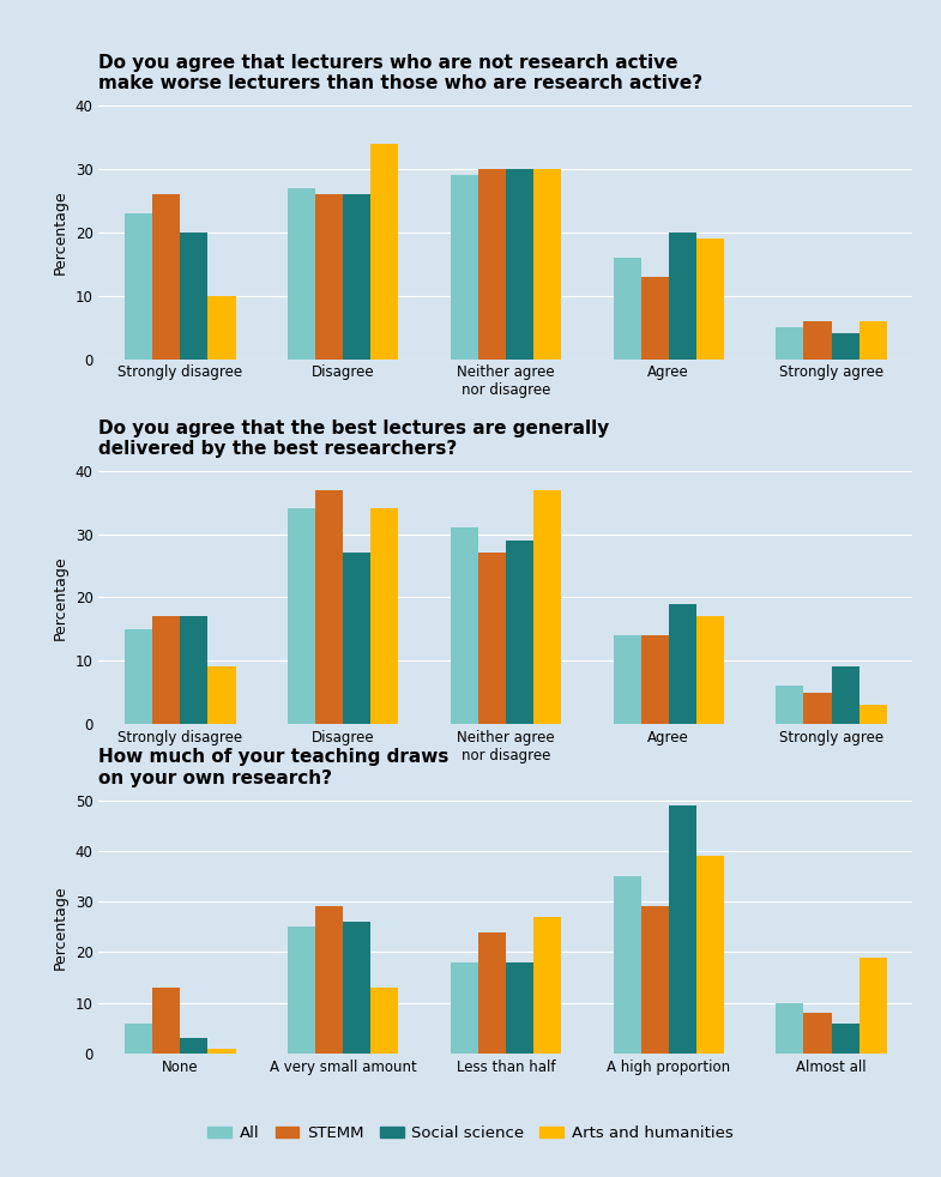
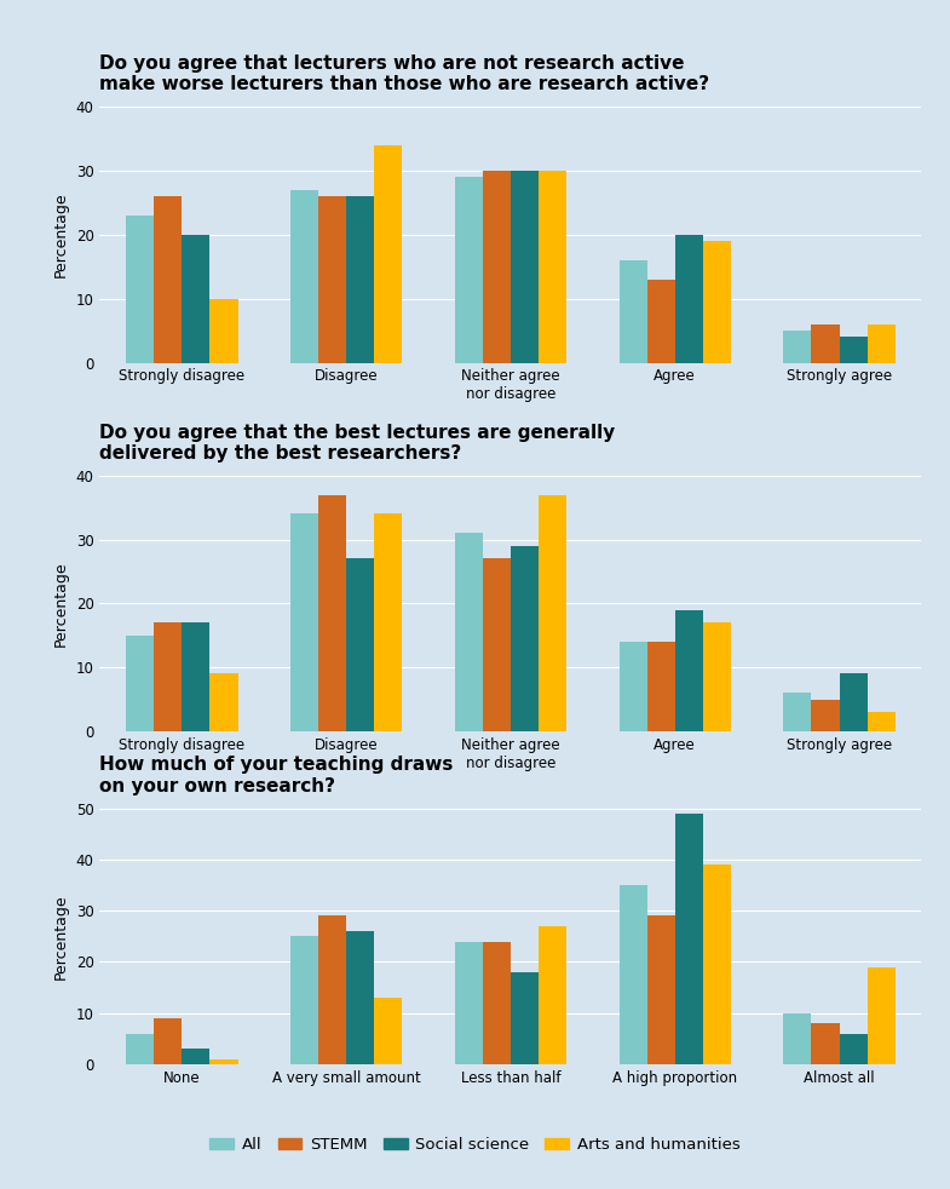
How much of your teaching draws on your own research?/STEMM/None: 13 -> 9
How much of your teaching draws on your own research?/All/Less than half: 18 -> 24
